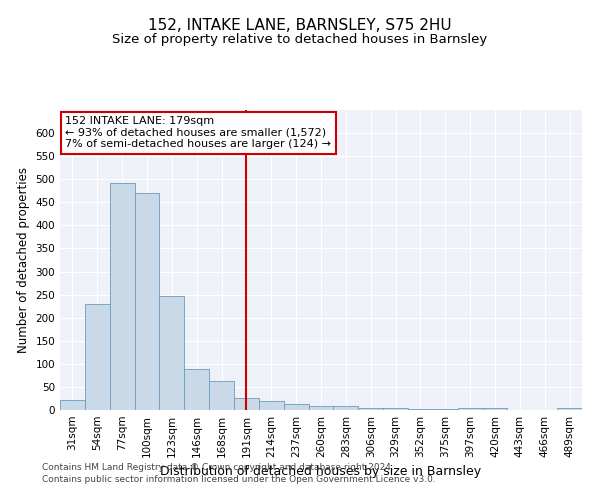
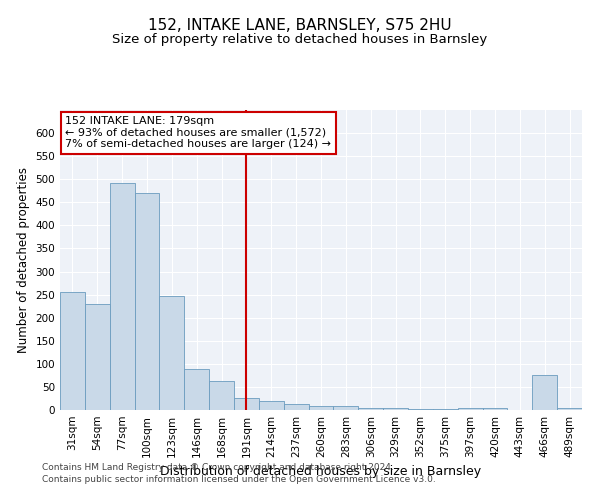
31sqm: 22 -> 255
466sqm: 1 -> 75
